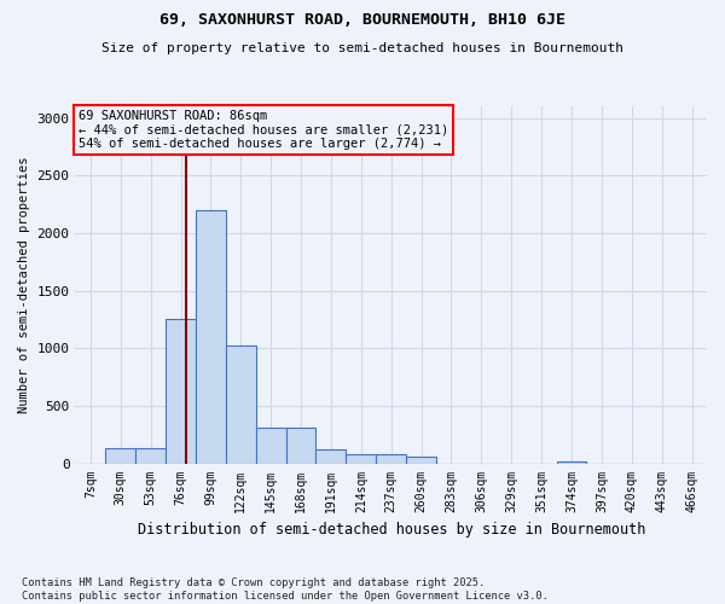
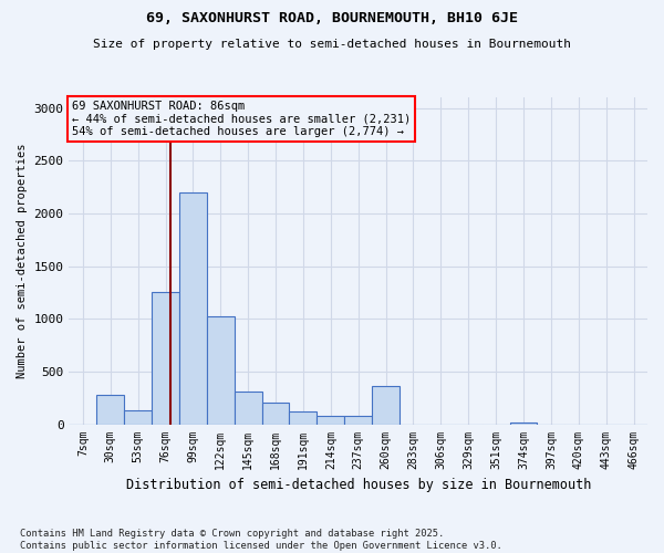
30sqm: 130 -> 280
168sqm: 310 -> 200
260sqm: 60 -> 360
